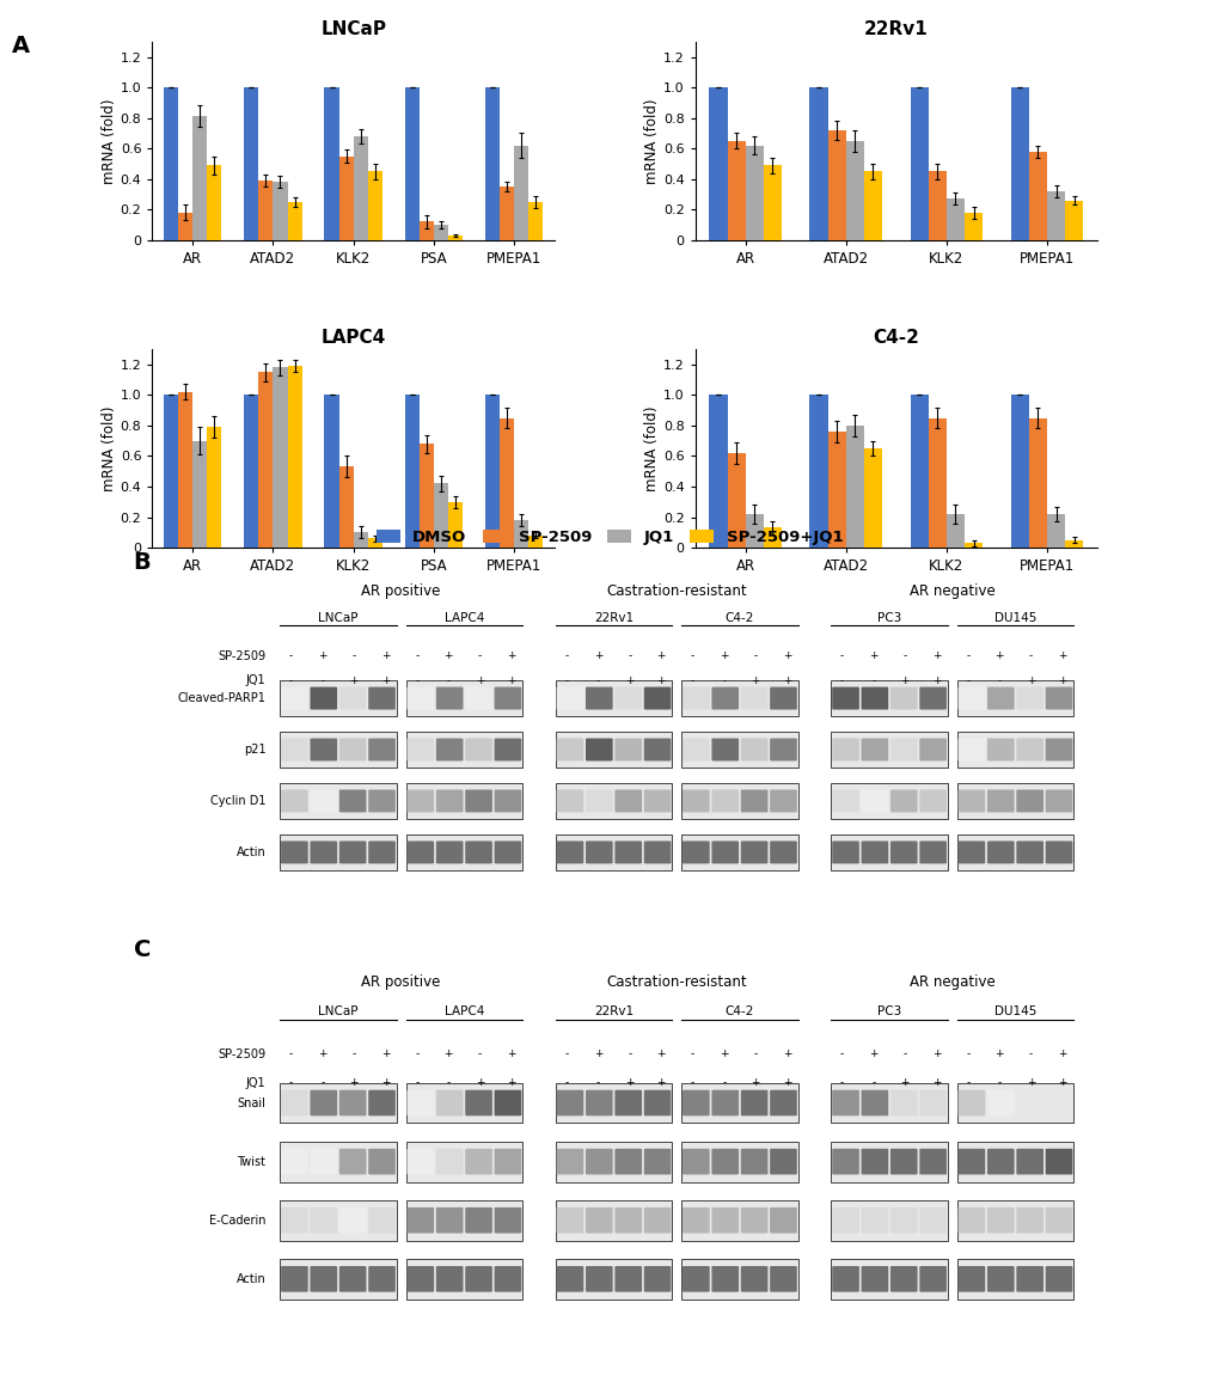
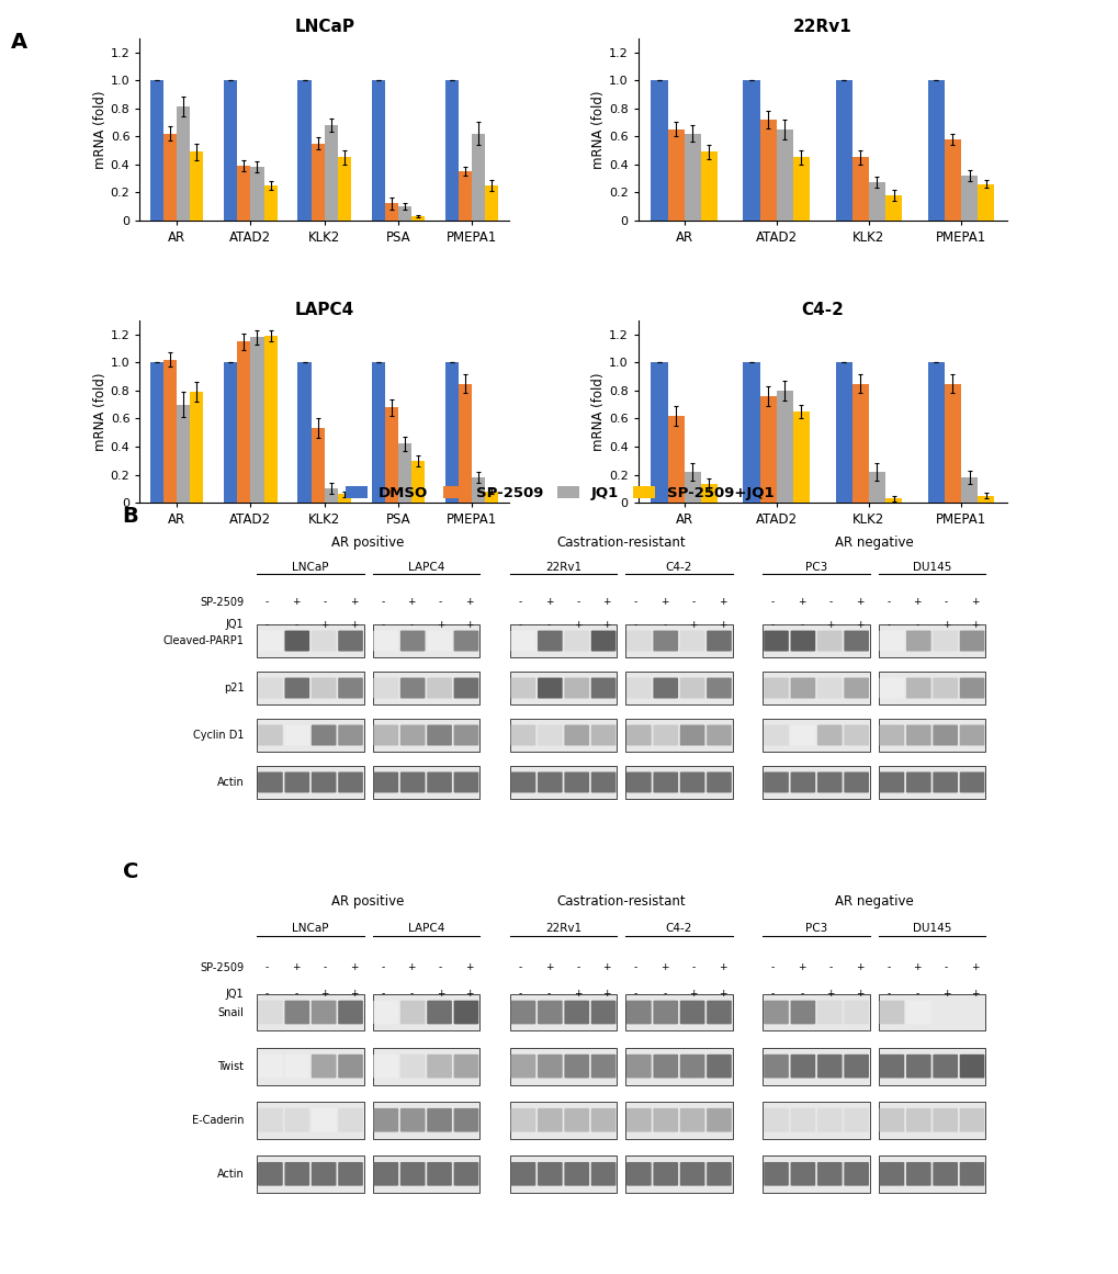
LNCaP/SP-2509/AR: 0.18 -> 0.62
C4-2/JQ1/PMEPA1: 0.22 -> 0.18
